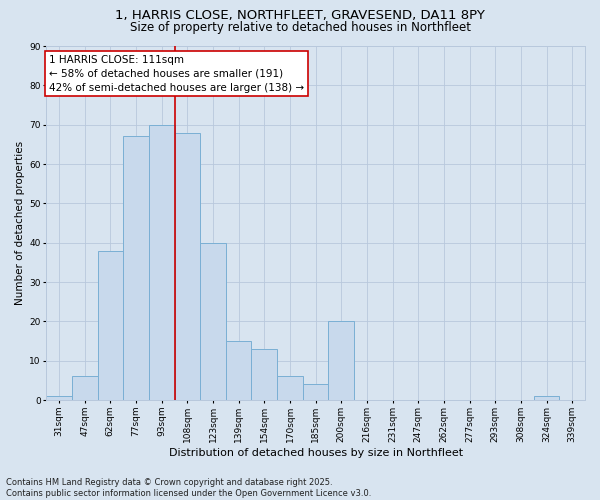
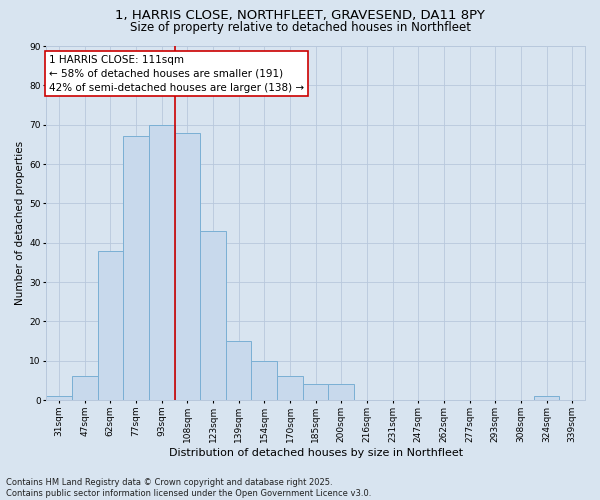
123sqm: 40 -> 43
154sqm: 13 -> 10
200sqm: 20 -> 4
